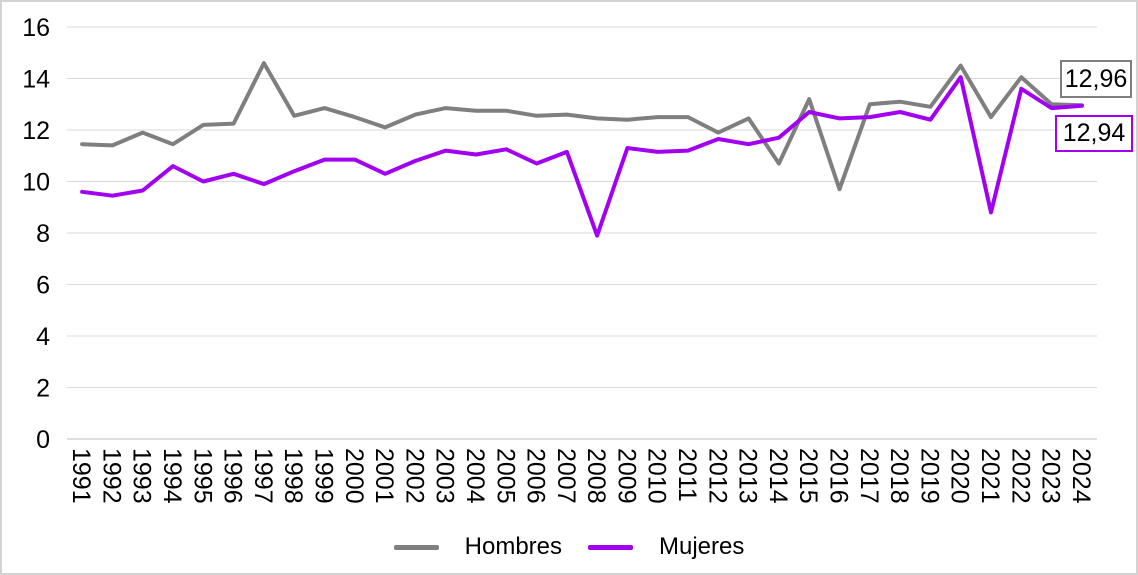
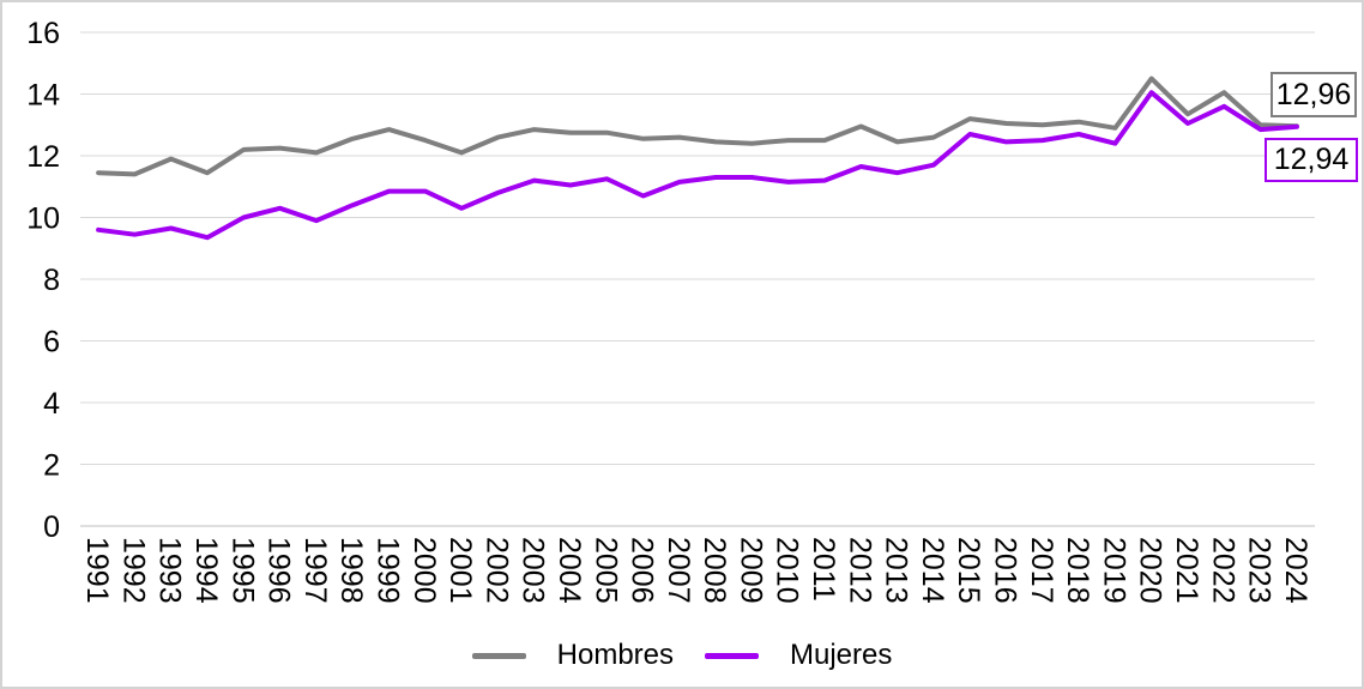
Mujeres/1994: 10.6 -> 9.3
Hombres/1997: 14.6 -> 12.1
Mujeres/2008: 7.9 -> 11.3
Hombres/2012: 11.9 -> 12.9
Hombres/2014: 10.7 -> 12.6
Hombres/2016: 9.7 -> 13.1
Hombres/2021: 12.5 -> 13.3
Mujeres/2021: 8.8 -> 13.1
